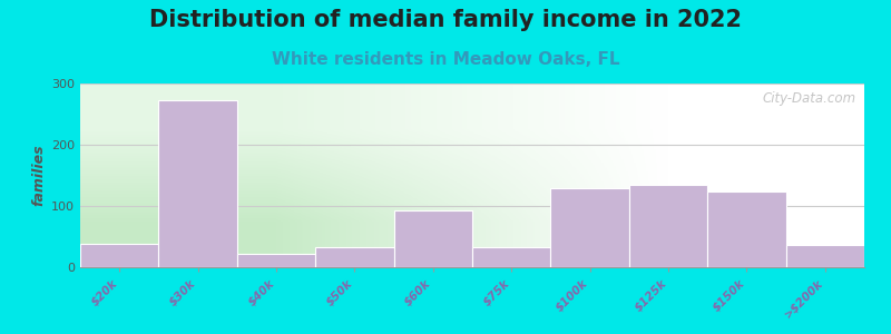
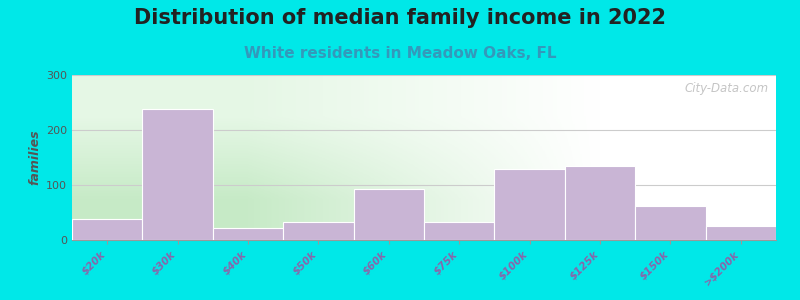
$30k: 272 -> 238
$150k: 124 -> 62
>$200k: 36 -> 25
